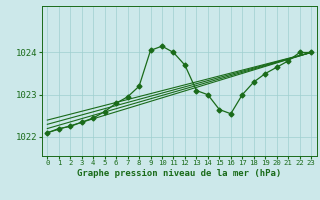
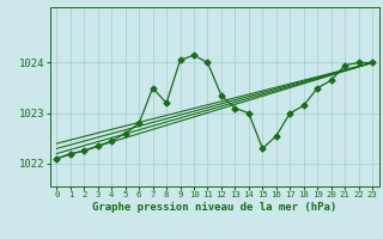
7: 1022.95 -> 1023.50
12: 1023.70 -> 1023.35
15: 1022.65 -> 1022.30
18: 1023.30 -> 1023.15
21: 1023.80 -> 1023.95
